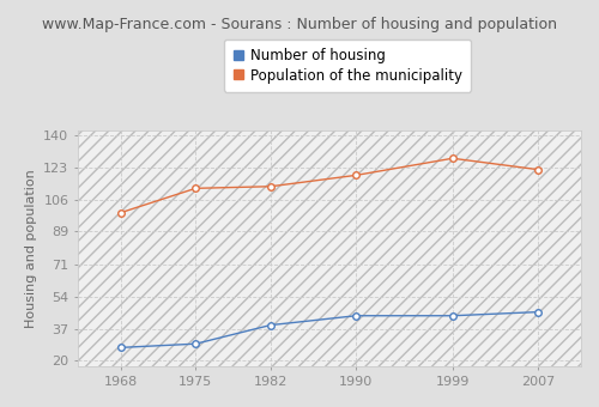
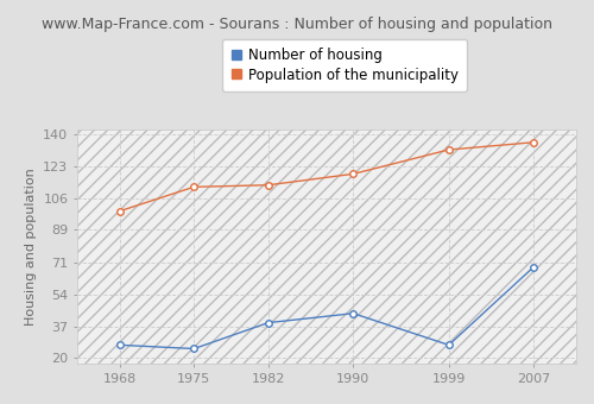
Number of housing/1975: 29 -> 25
Number of housing/1999: 44 -> 27
Population of the municipality/1999: 128 -> 132
Number of housing/2007: 46 -> 69
Population of the municipality/2007: 122 -> 136
